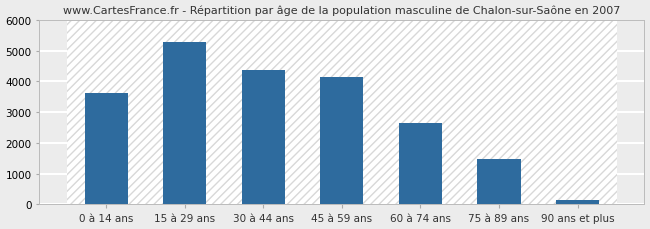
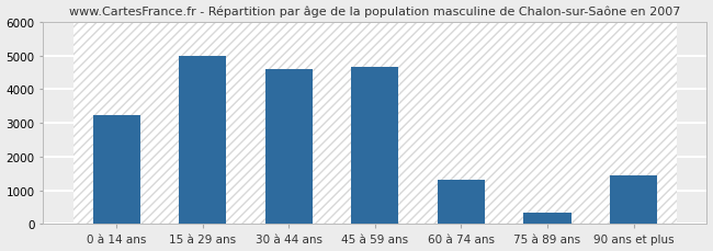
0 à 14 ans: 3620 -> 3250
15 à 29 ans: 5280 -> 5000
30 à 44 ans: 4360 -> 4600
45 à 59 ans: 4160 -> 4650
60 à 74 ans: 2650 -> 1300
75 à 89 ans: 1490 -> 350
90 ans et plus: 130 -> 1450
